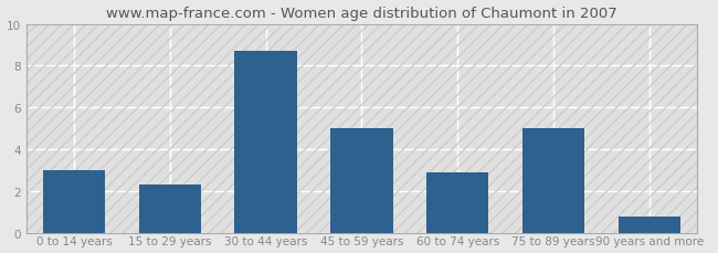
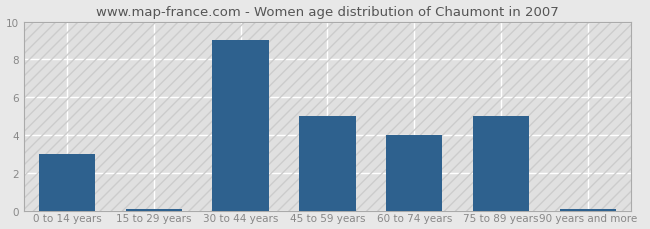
15 to 29 years: 2.3 -> 0.1
30 to 44 years: 8.7 -> 9.0
60 to 74 years: 2.9 -> 4.0
90 years and more: 0.8 -> 0.1
